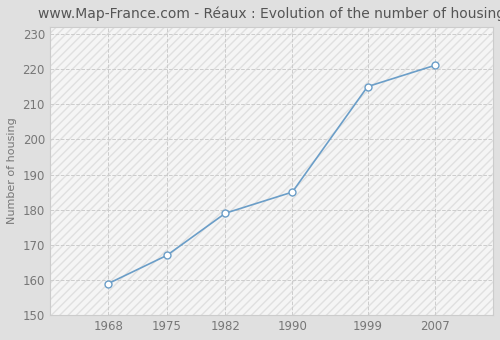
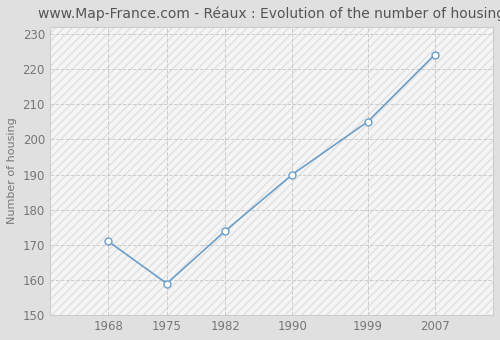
1968: 159 -> 171
1975: 167 -> 159
1982: 179 -> 174
1990: 185 -> 190
1999: 215 -> 205
2007: 221 -> 224
